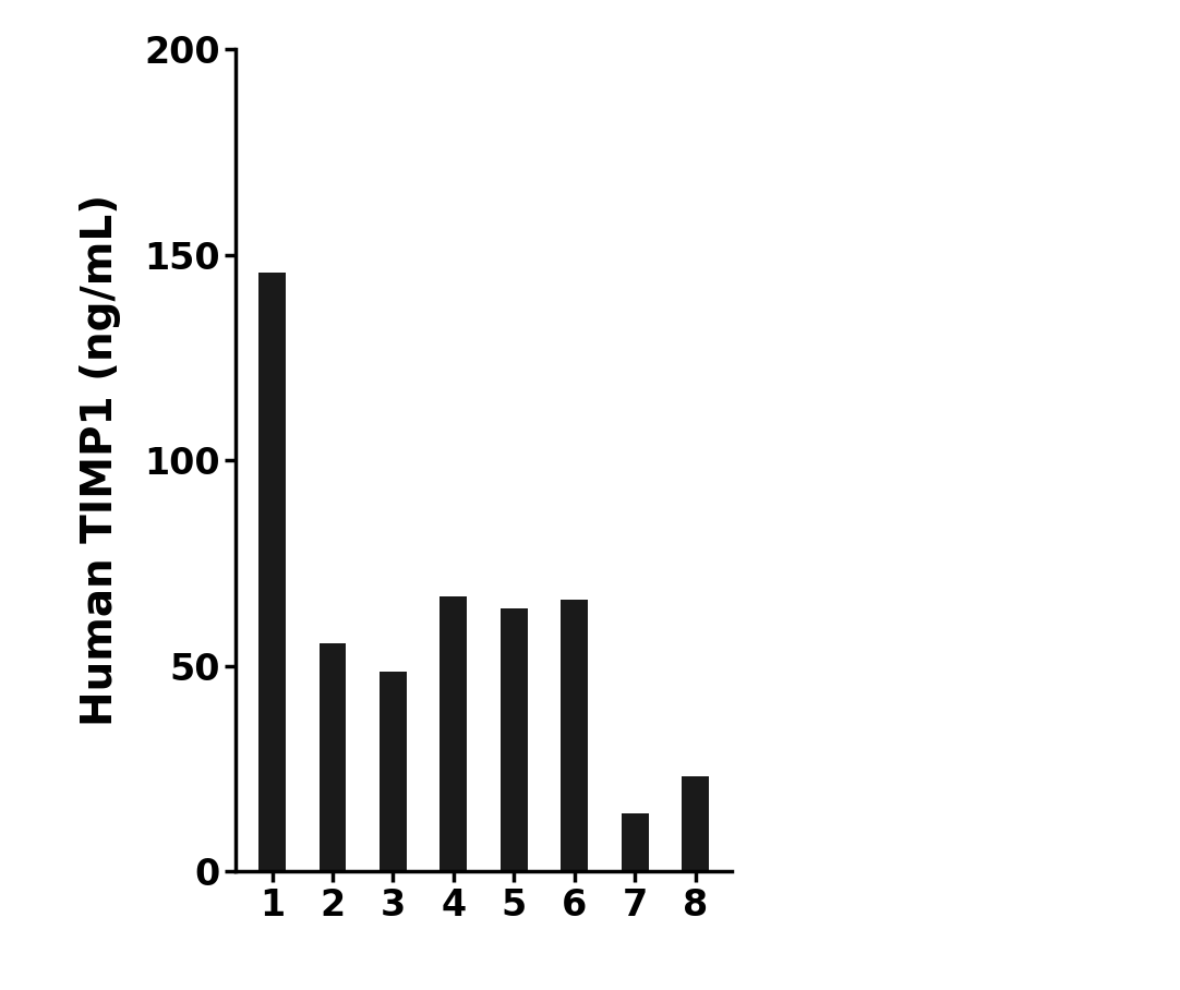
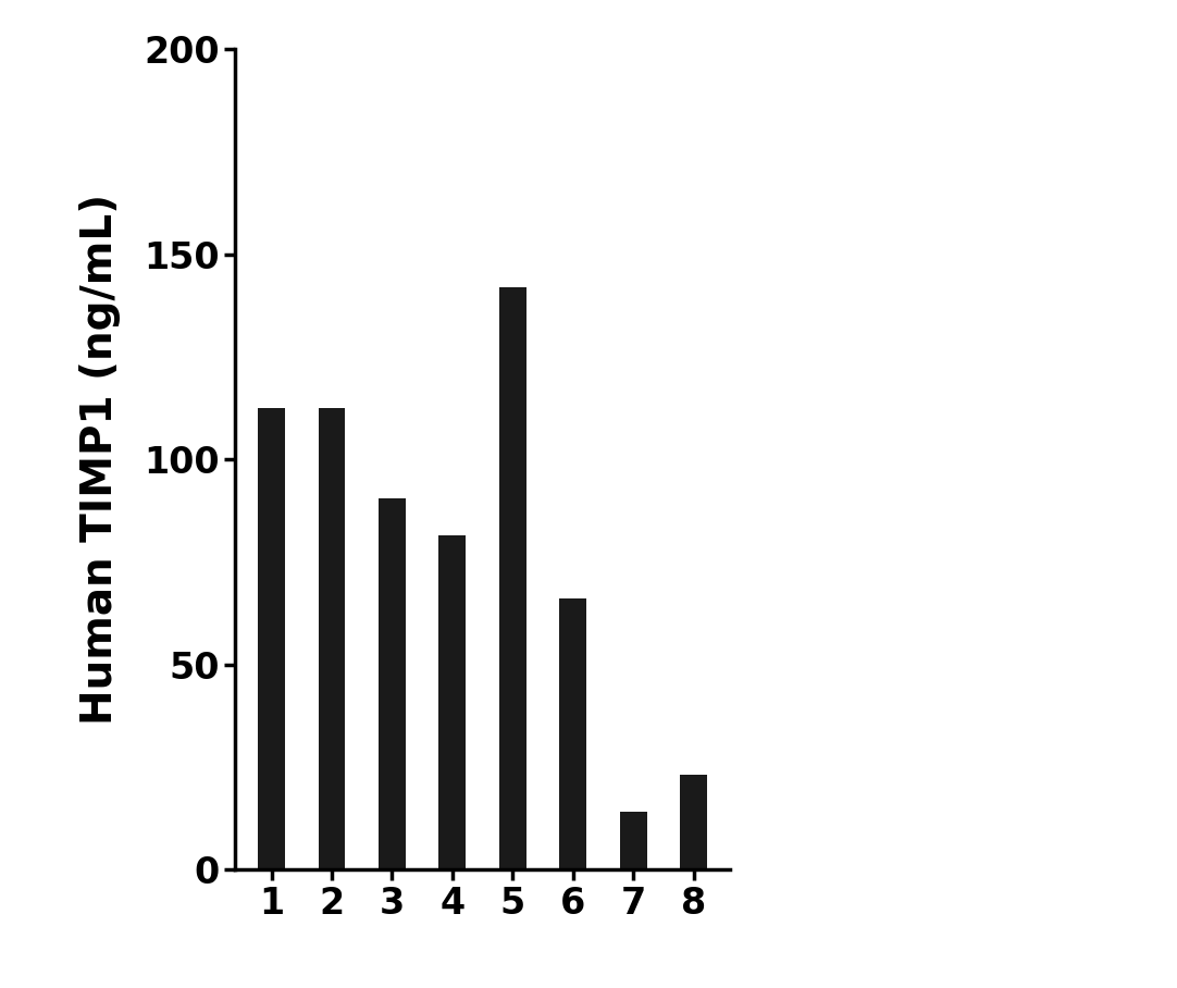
1: 145.8 -> 112.5
2: 55.5 -> 112.5
3: 48.5 -> 90.5
4: 67.0 -> 81.5
5: 64.0 -> 142.0
